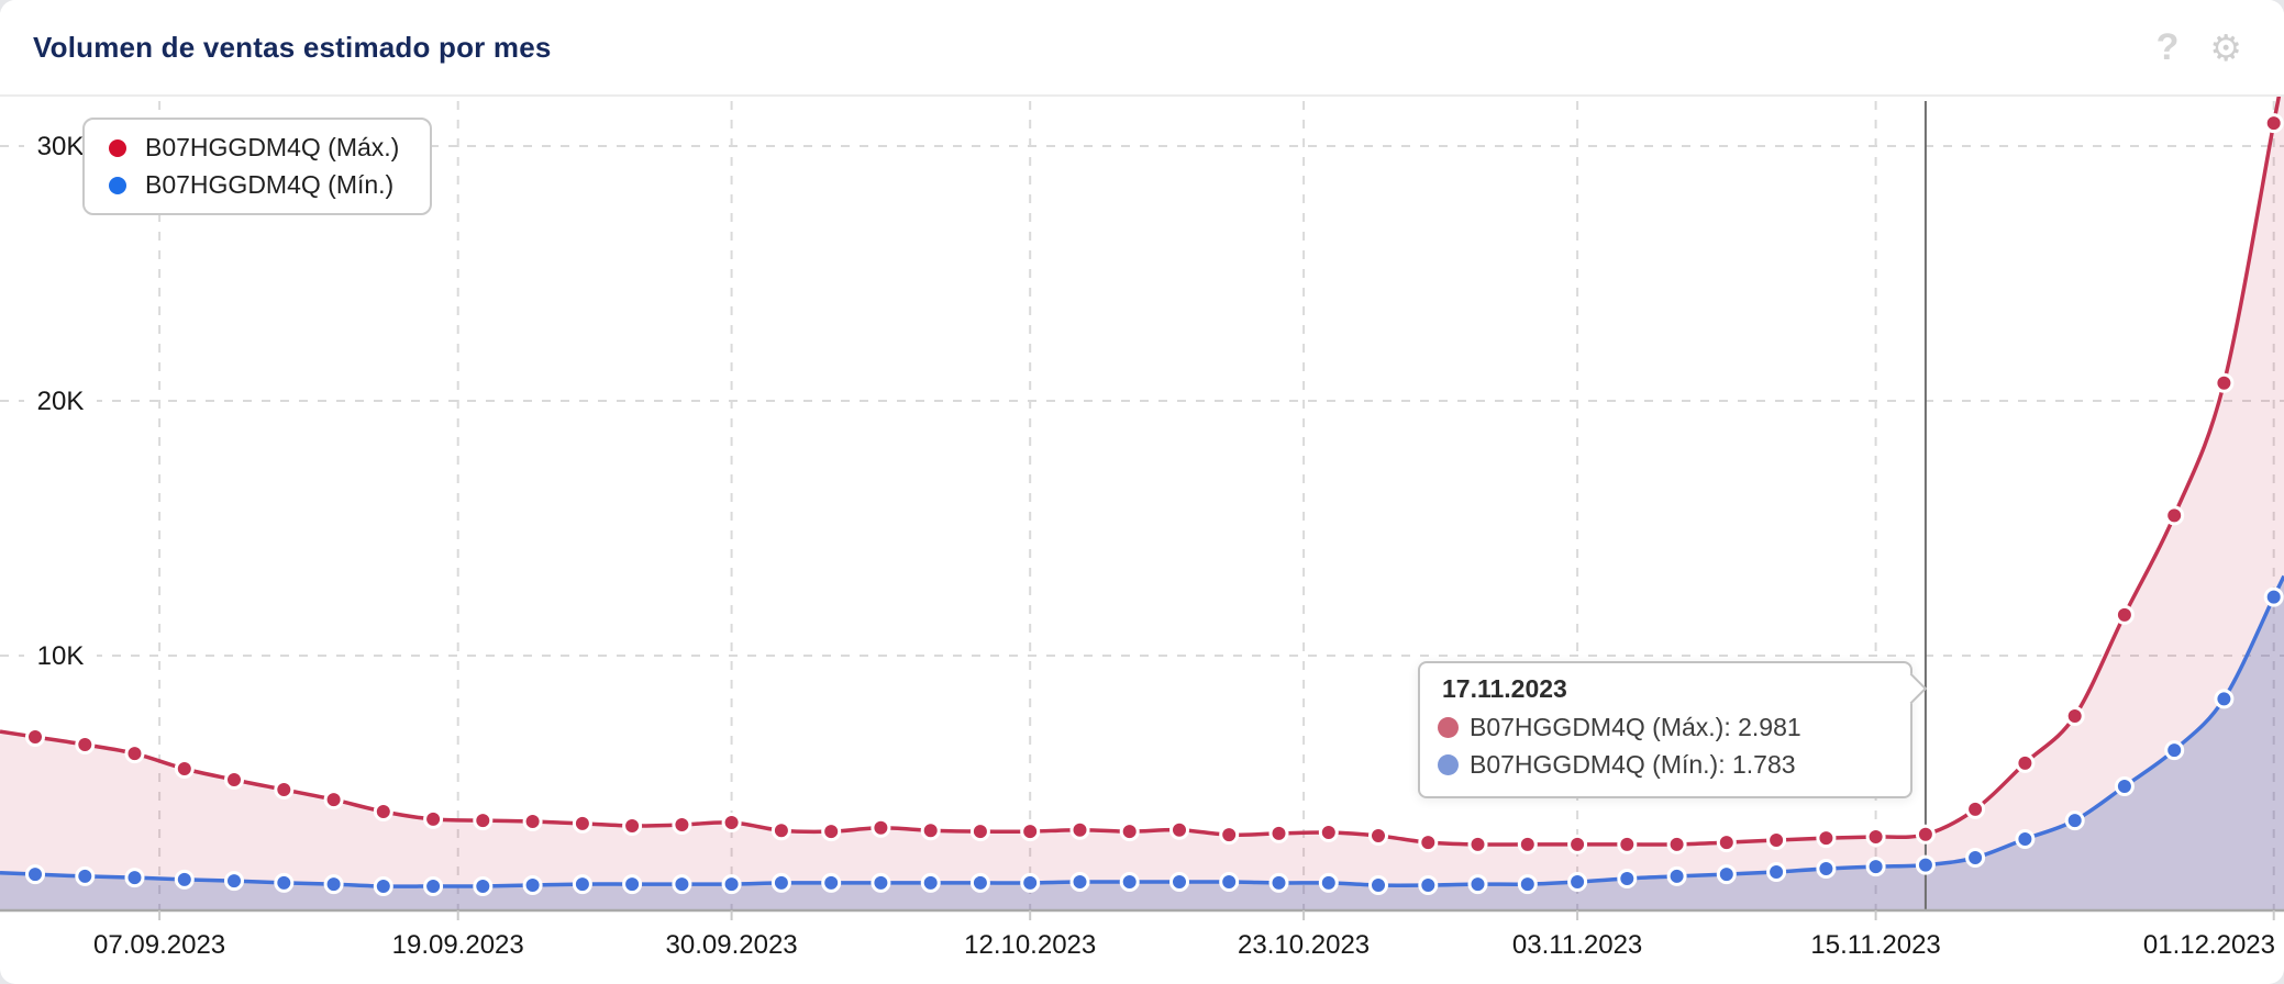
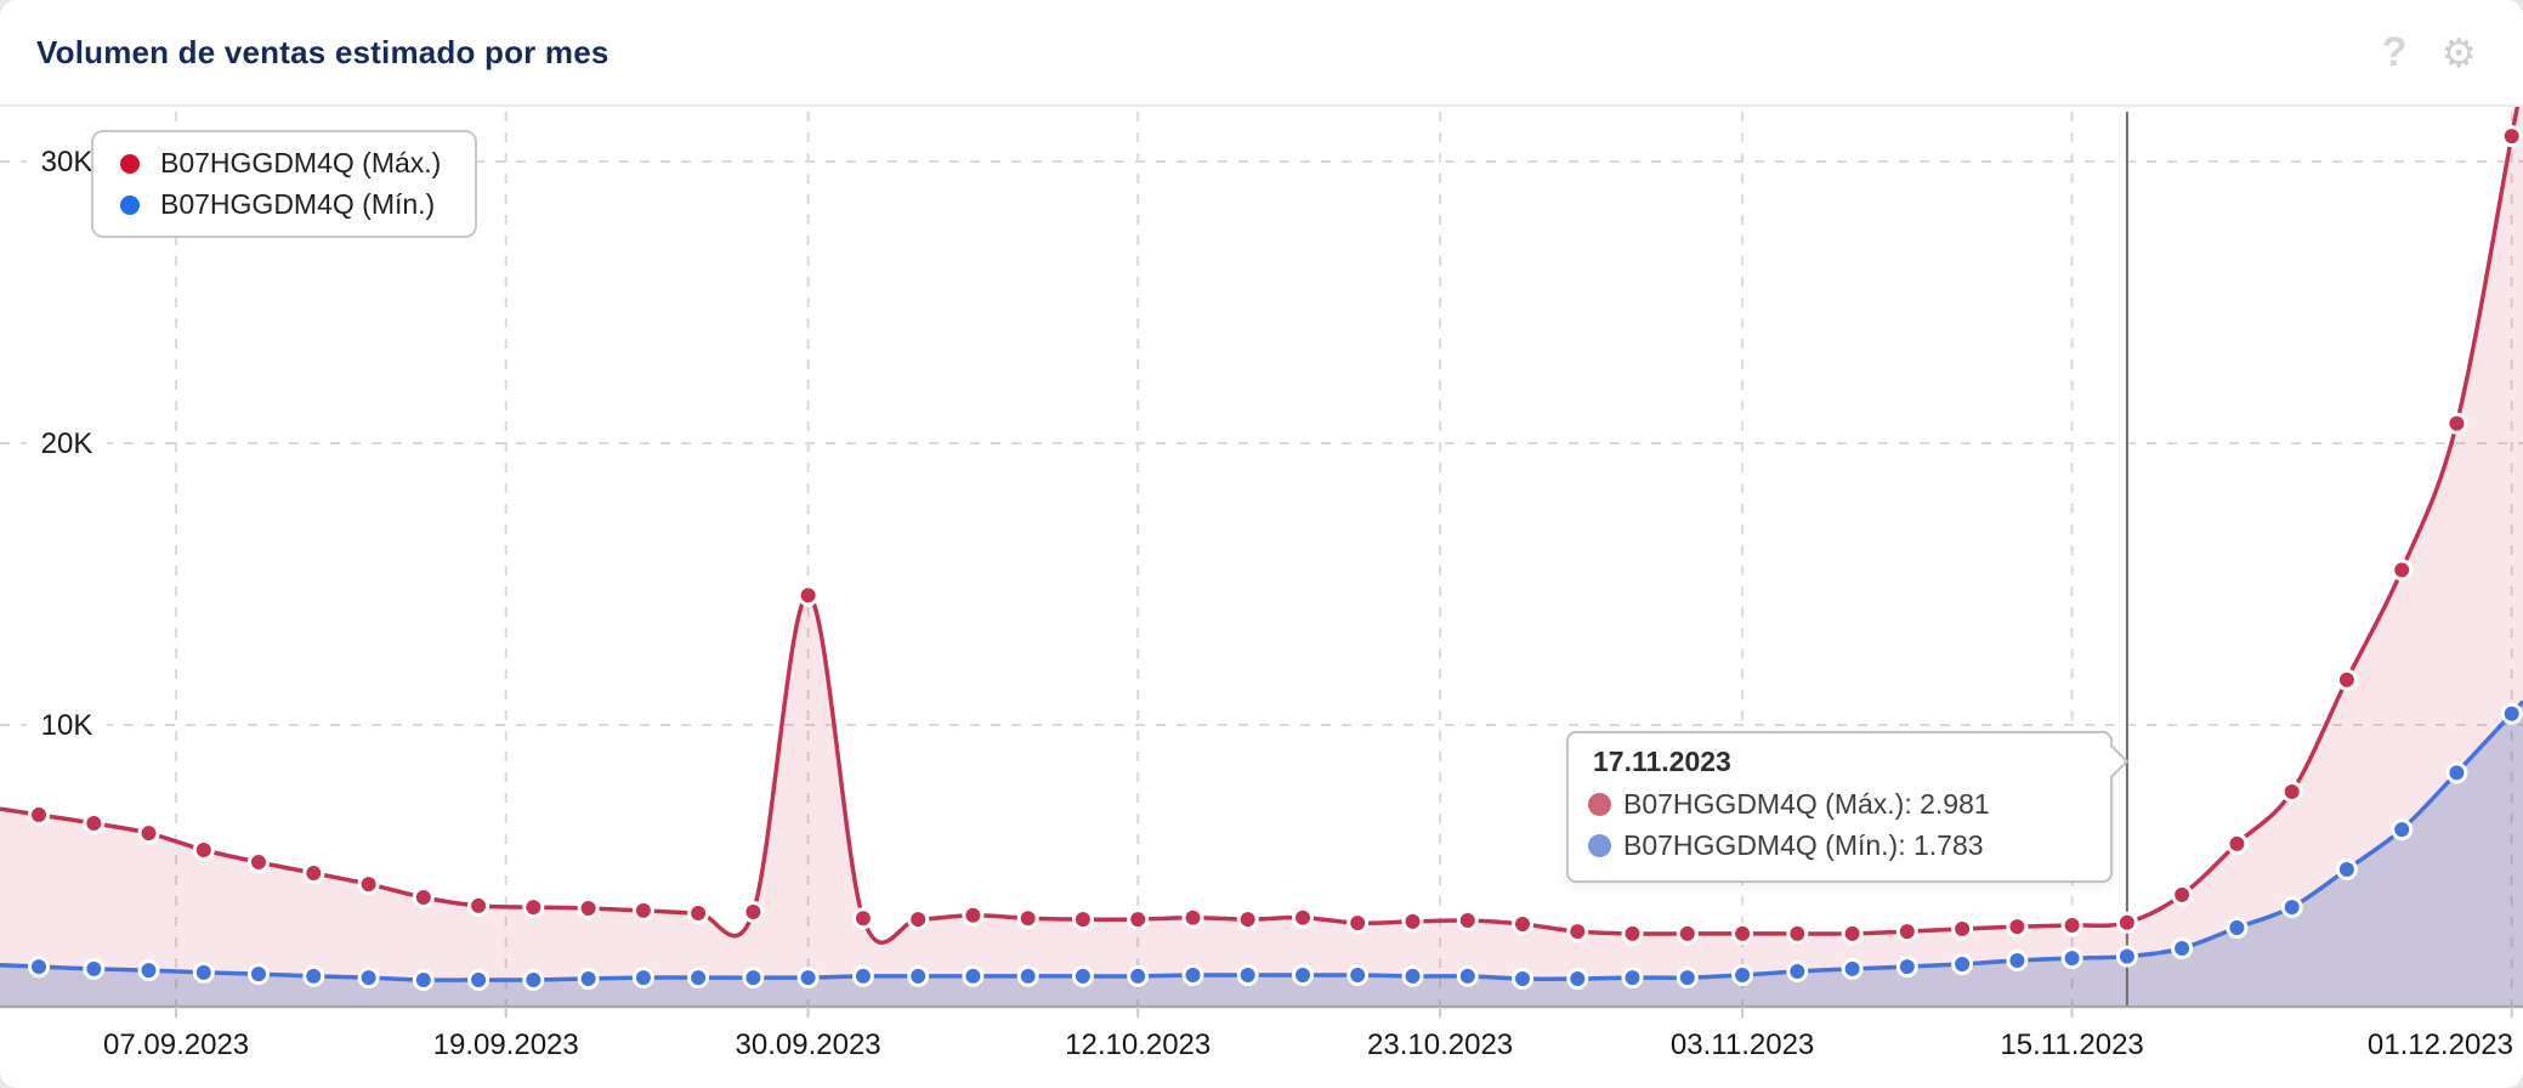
B07HGGDM4Q (Máx.)/30.09.2023: 3.4K -> 14.6K
B07HGGDM4Q (Mín.)/01.12.2023: 12.3K -> 10.4K
